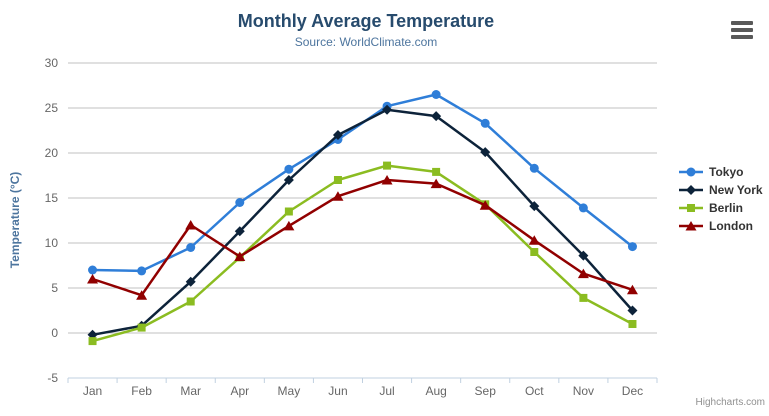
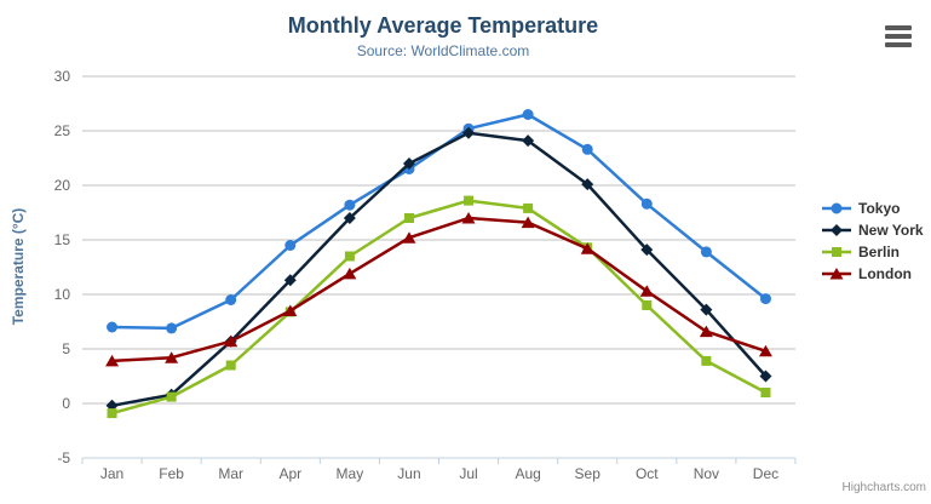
London/Jan: 6 -> 4
London/Mar: 12 -> 6
